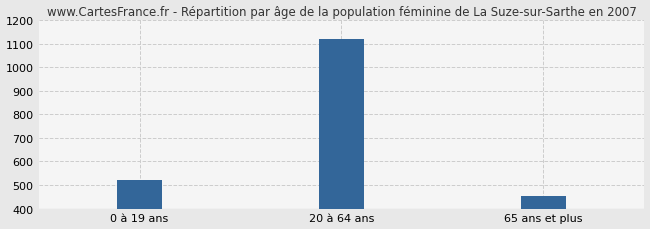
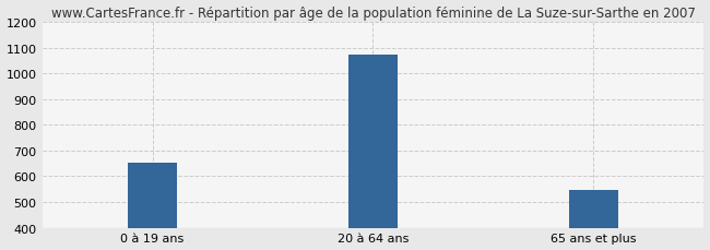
0 à 19 ans: 520 -> 655
20 à 64 ans: 1120 -> 1075
65 ans et plus: 455 -> 545
